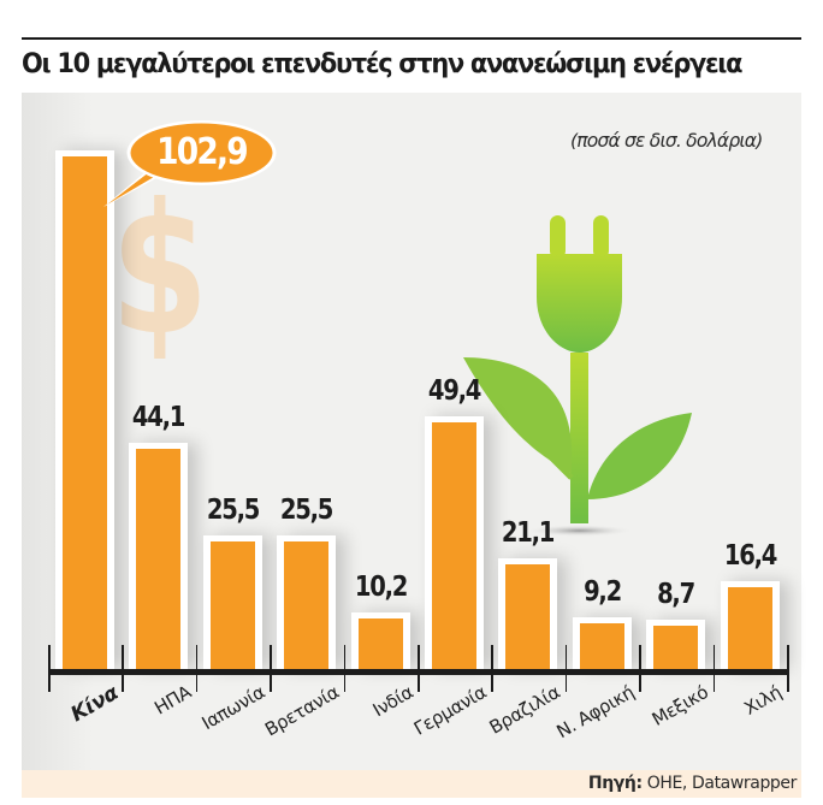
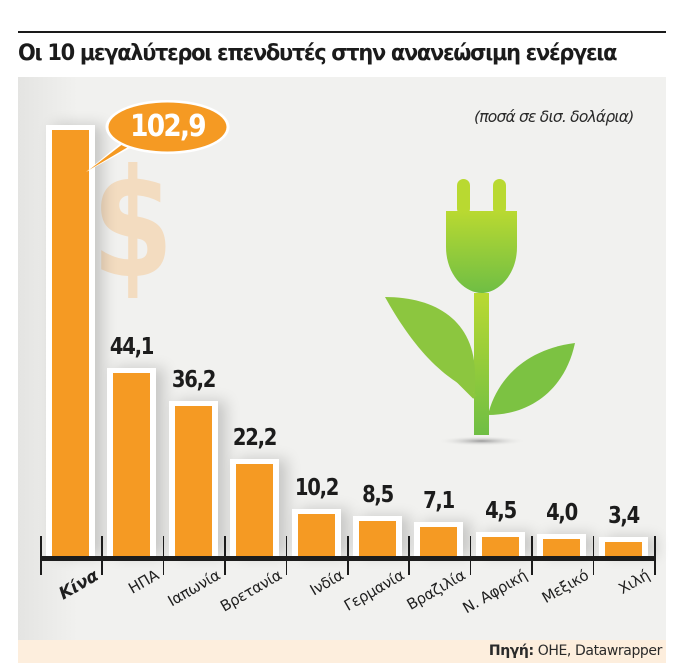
Ιαπωνία: 25,5 -> 36,2
Βρετανία: 25,5 -> 22,2
Γερμανία: 49,4 -> 8,5
Βραζιλία: 21,1 -> 7,1
Ν. Αφρική: 9,2 -> 4,5
Μεξικό: 8,7 -> 4,0
Χιλή: 16,4 -> 3,4
